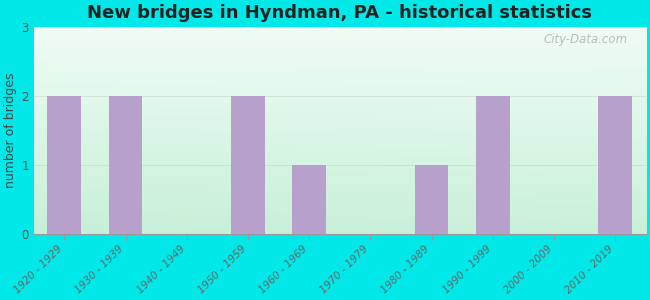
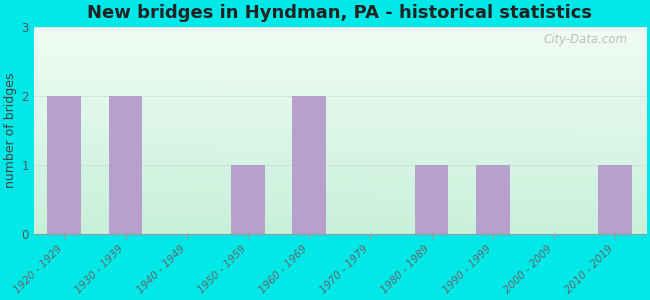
1950 - 1959: 2 -> 1
1960 - 1969: 1 -> 2
1990 - 1999: 2 -> 1
2010 - 2019: 2 -> 1
